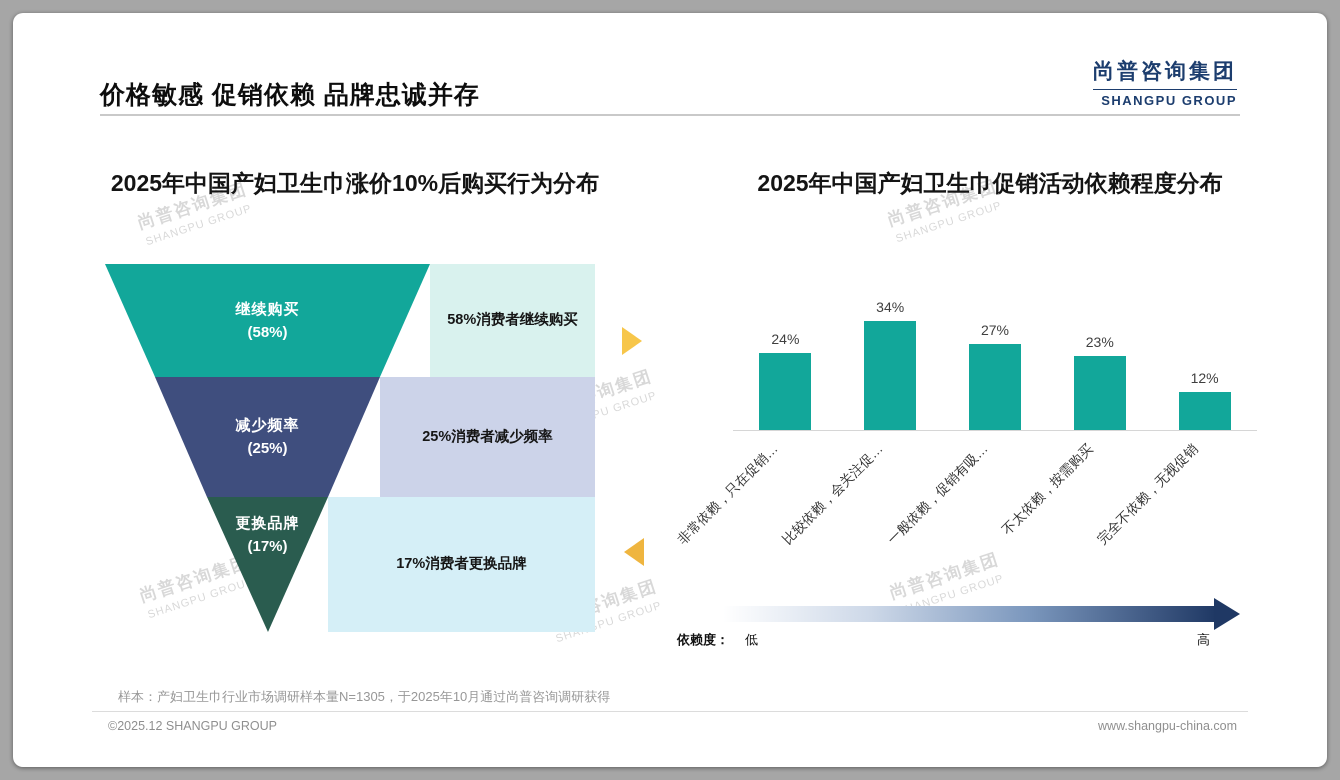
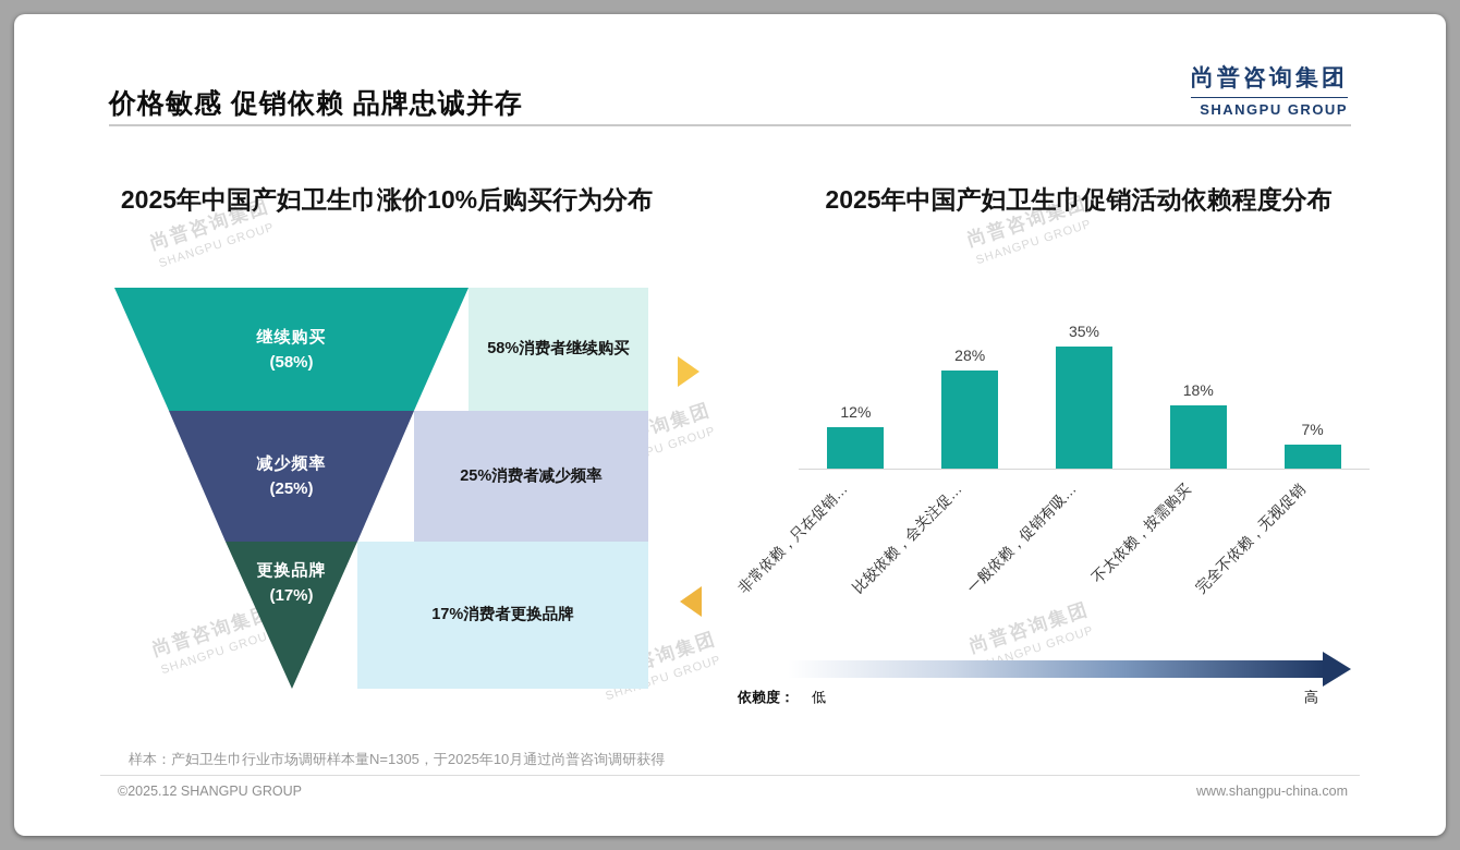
2025年中国产妇卫生巾促销活动依赖程度分布/非常依赖，只在促销…: 24% -> 12%
2025年中国产妇卫生巾促销活动依赖程度分布/比较依赖，会关注促…: 34% -> 28%
2025年中国产妇卫生巾促销活动依赖程度分布/一般依赖，促销有吸…: 27% -> 35%
2025年中国产妇卫生巾促销活动依赖程度分布/不太依赖，按需购买: 23% -> 18%
2025年中国产妇卫生巾促销活动依赖程度分布/完全不依赖，无视促销: 12% -> 7%
